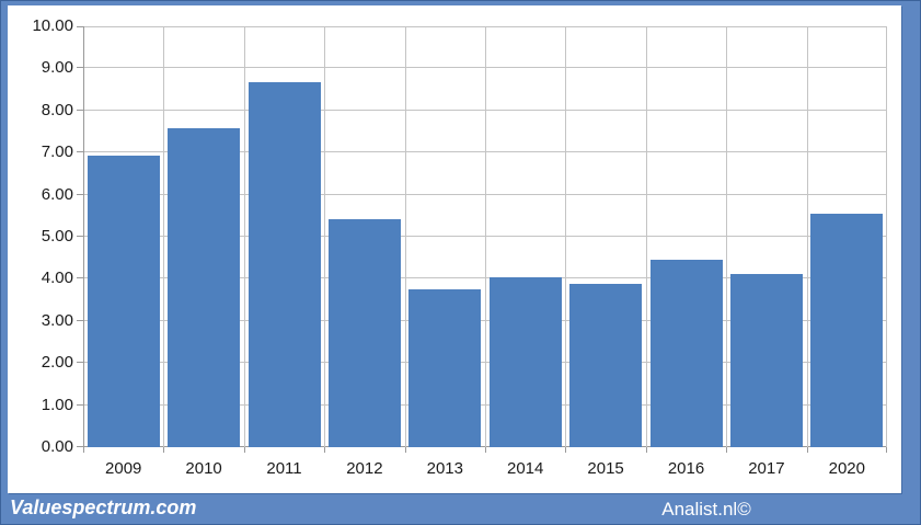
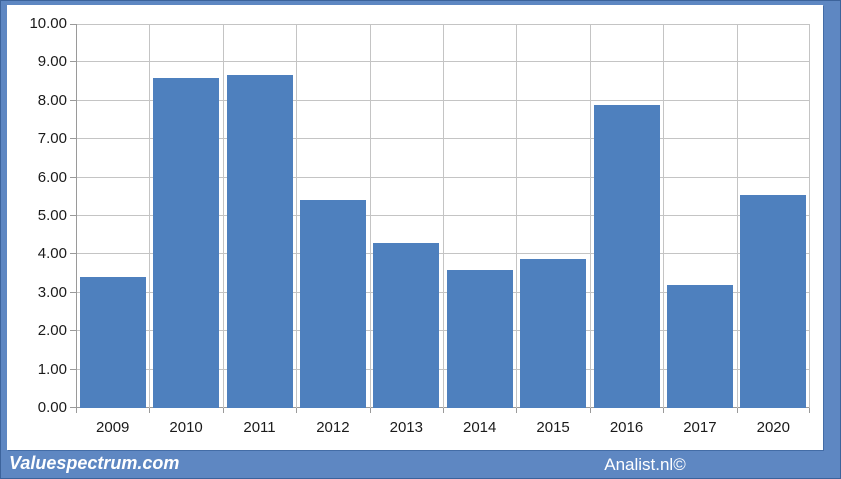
2009: 6.9 -> 3.4
2010: 7.6 -> 8.6
2013: 3.8 -> 4.3
2014: 4.0 -> 3.6
2016: 4.5 -> 7.9
2017: 4.1 -> 3.2
